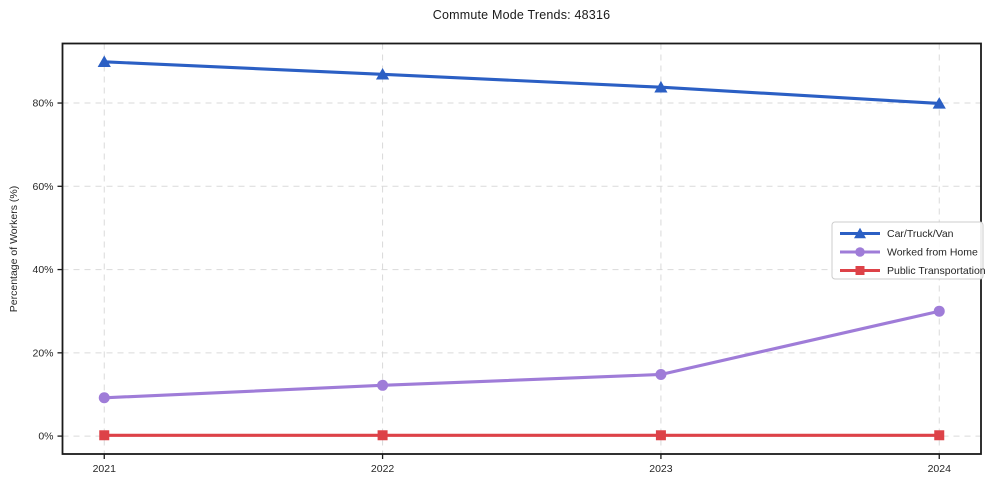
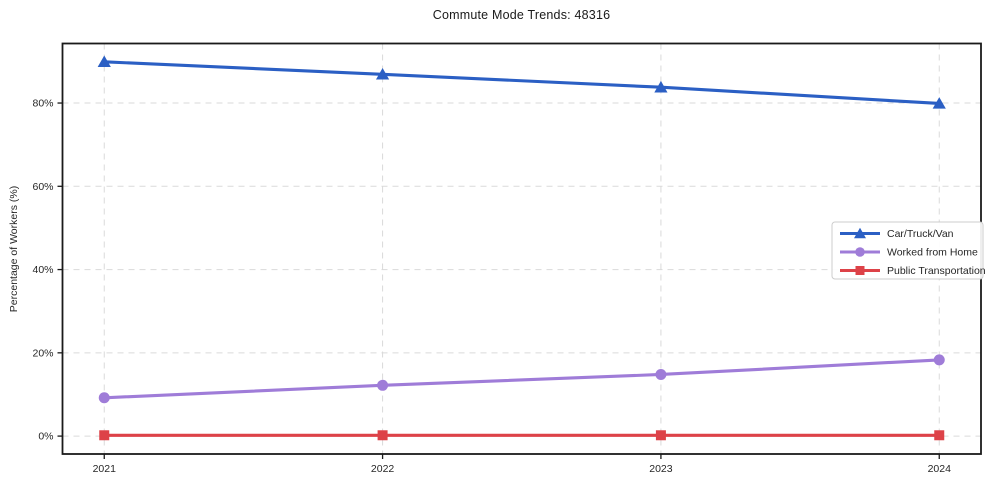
Worked from Home/2024: 30% -> 18%
